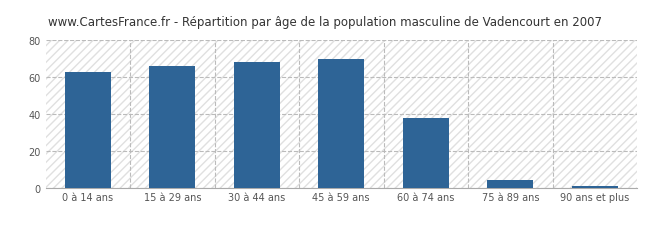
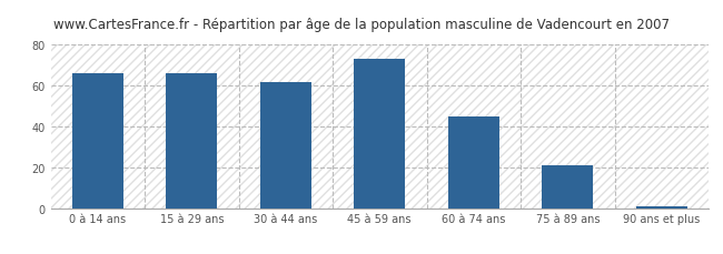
0 à 14 ans: 63 -> 66
30 à 44 ans: 68 -> 62
45 à 59 ans: 70 -> 73
60 à 74 ans: 38 -> 45
75 à 89 ans: 4 -> 21
